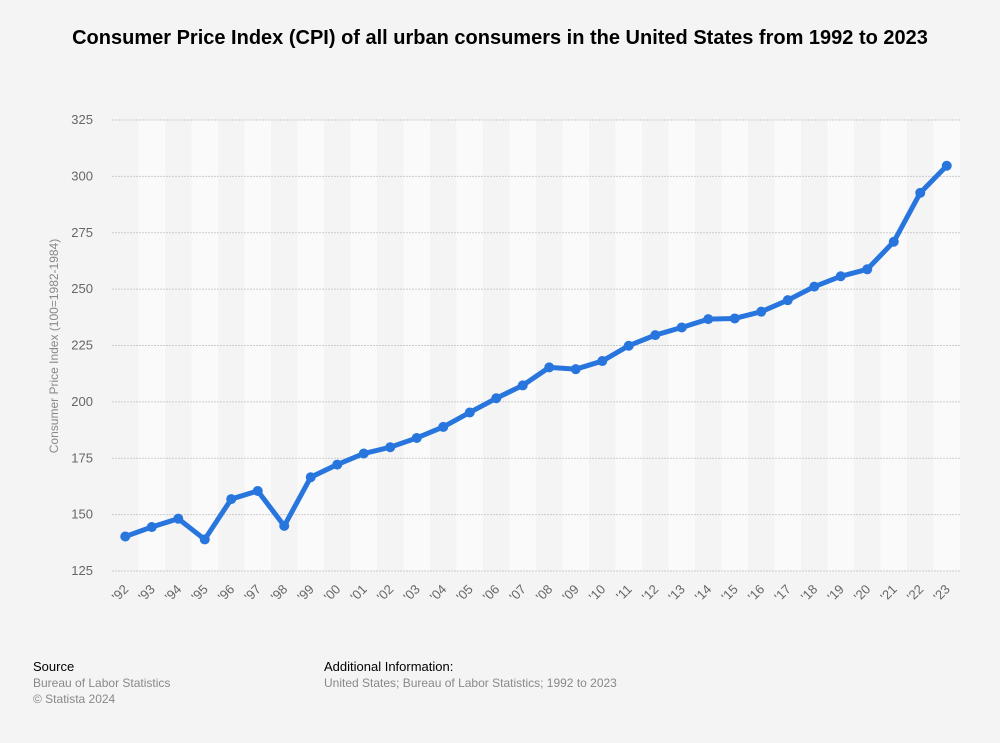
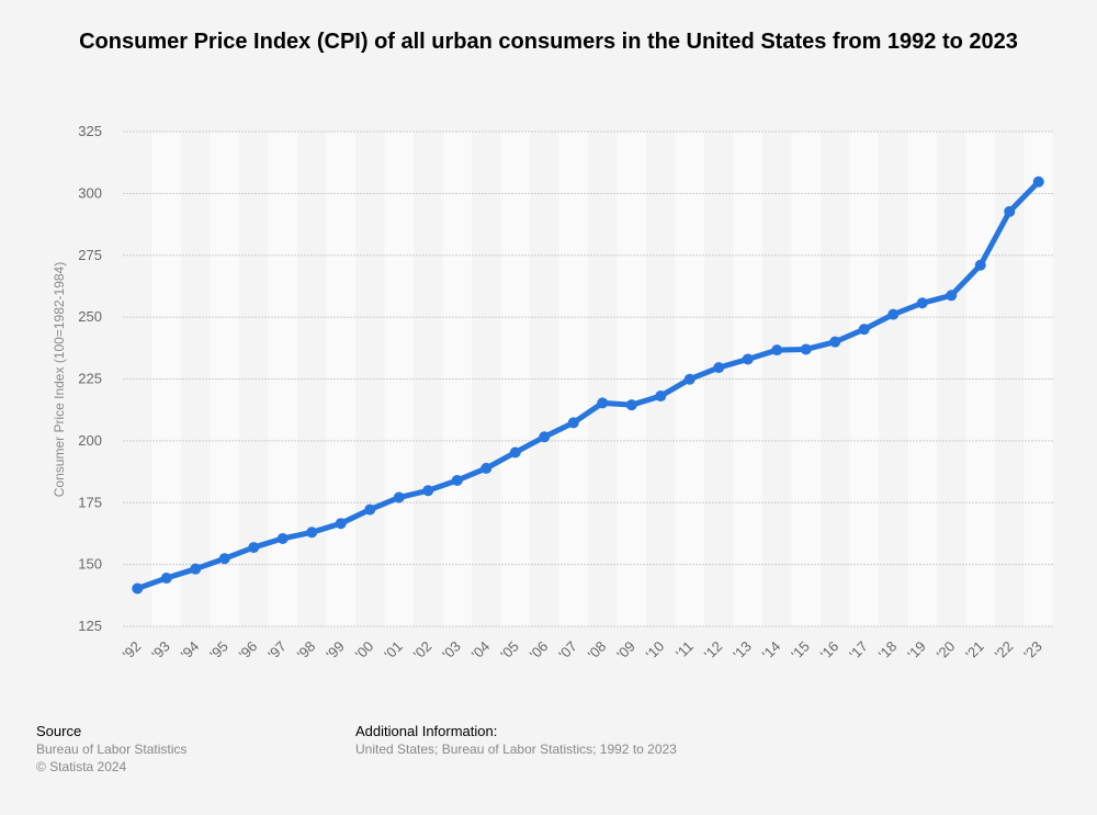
'95: 139 -> 152
'98: 145 -> 163
